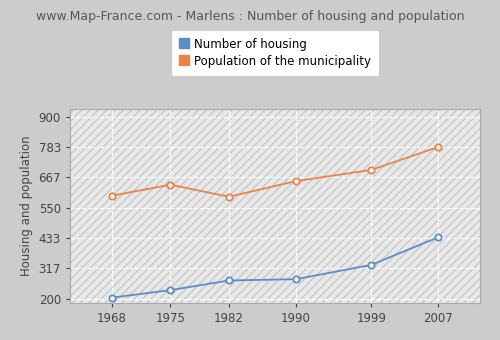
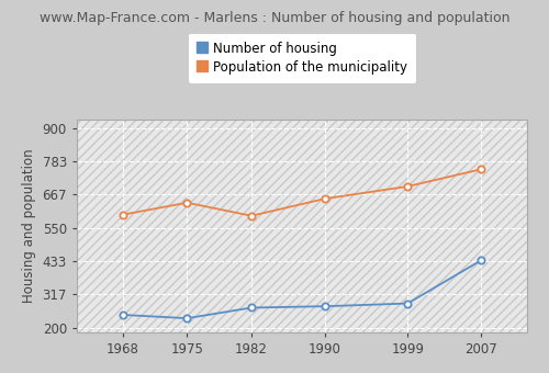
Number of housing/1968: 204 -> 245
Number of housing/1999: 330 -> 285
Population of the municipality/2007: 783 -> 755
